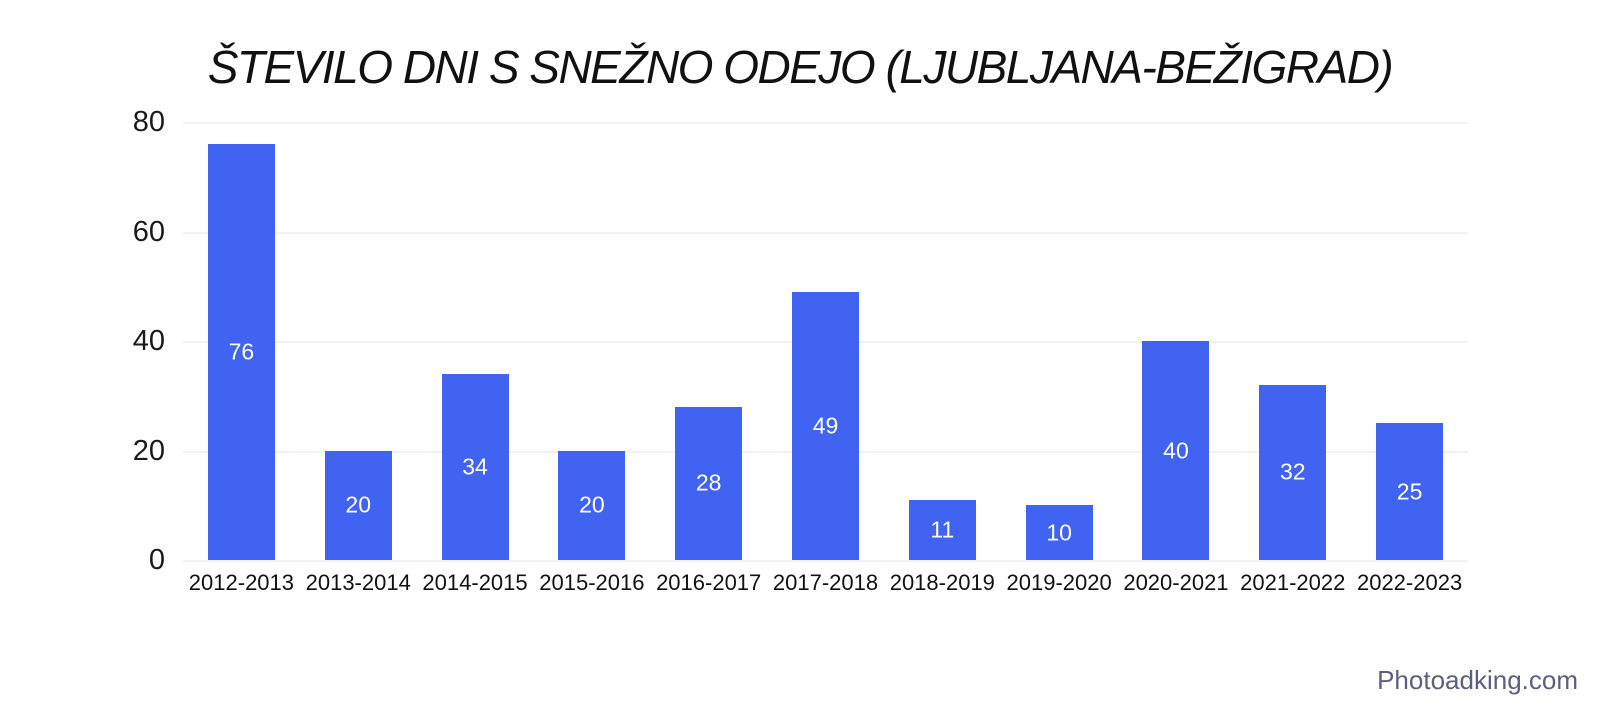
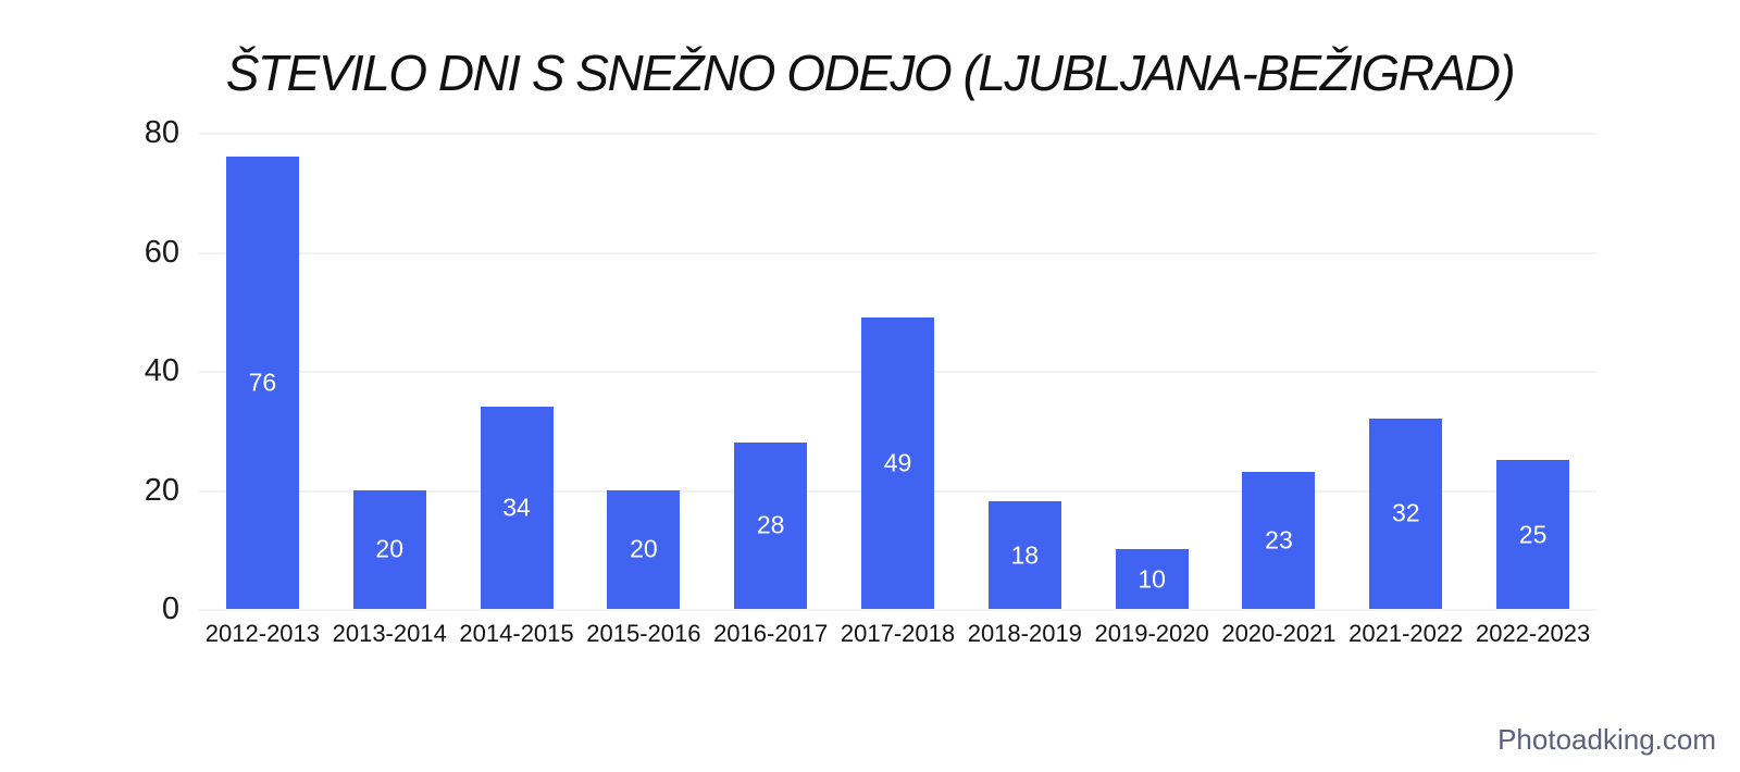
2018-2019: 11 -> 18
2020-2021: 40 -> 23
